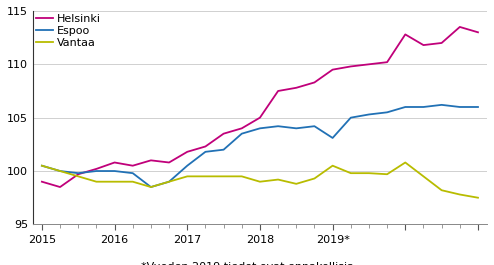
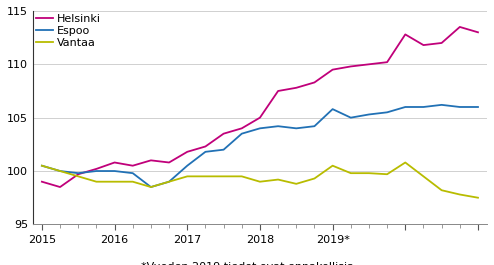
Espoo/2019*: 103.1 -> 105.8
